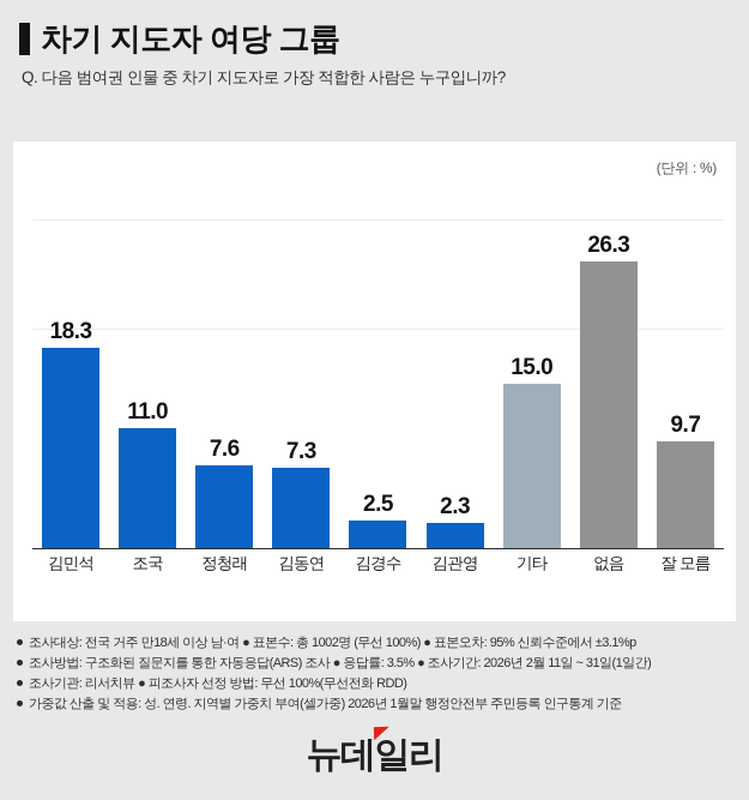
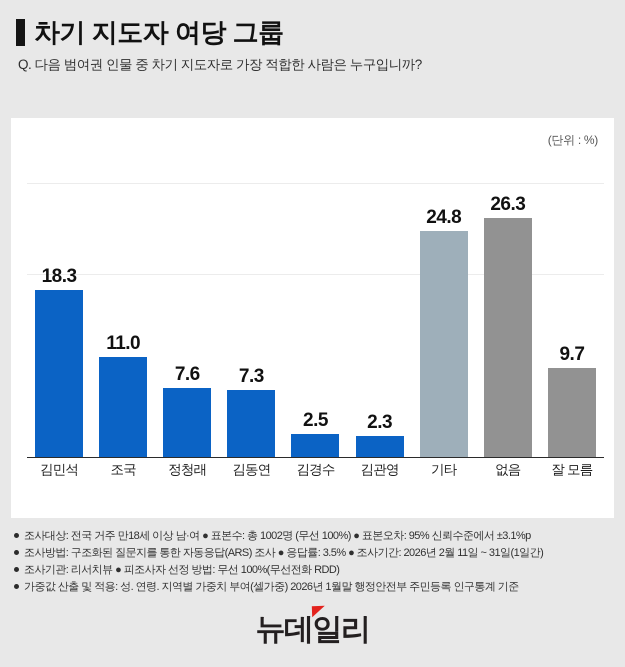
기타: 15.0 -> 24.8
